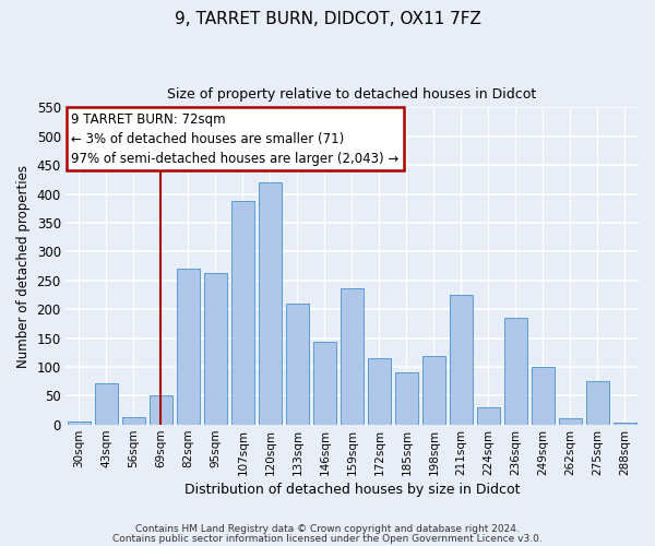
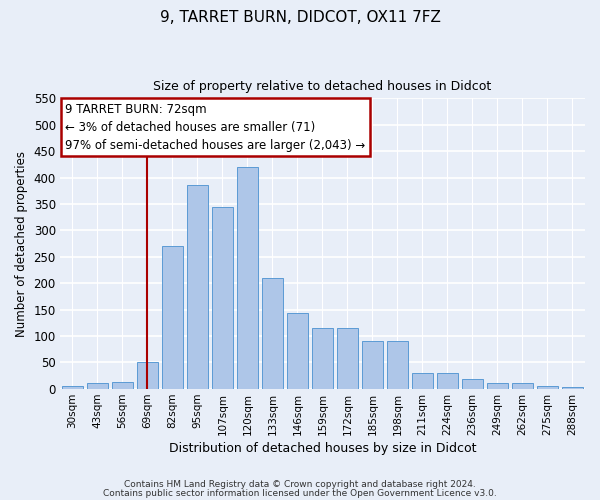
43sqm: 72 -> 10
95sqm: 262 -> 385
107sqm: 388 -> 345
159sqm: 236 -> 115
198sqm: 118 -> 90
211sqm: 224 -> 30
236sqm: 186 -> 18
249sqm: 100 -> 10
275sqm: 76 -> 5
